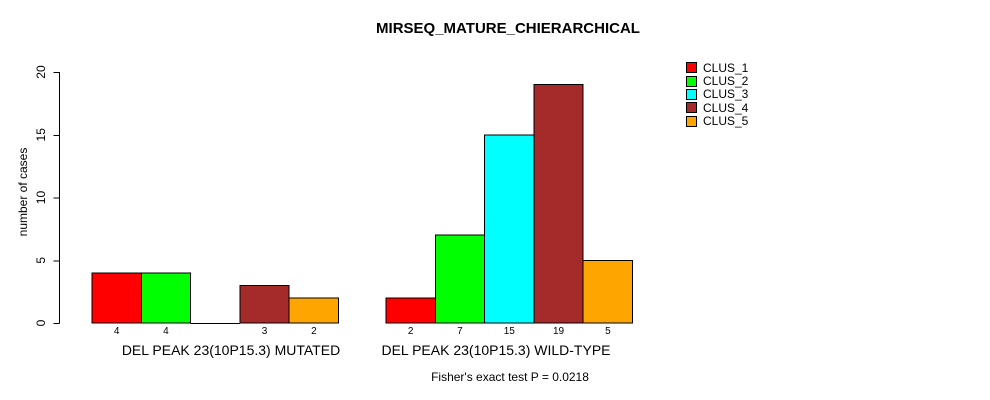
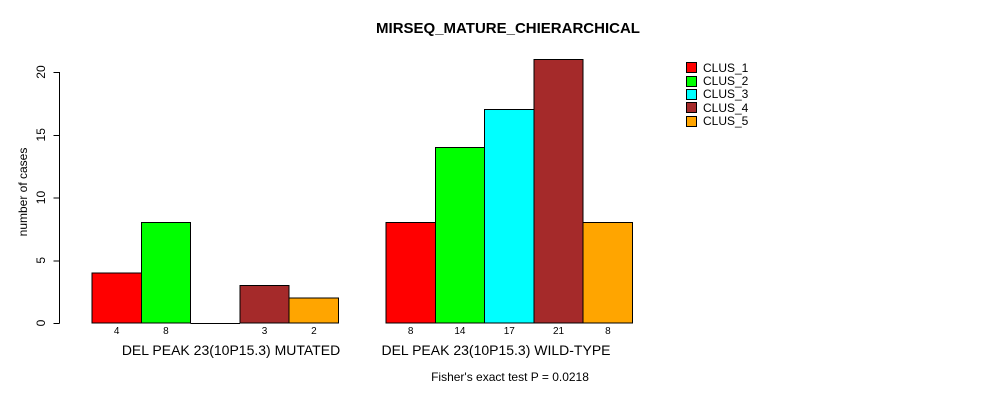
CLUS_2/DEL PEAK 23(10P15.3) MUTATED: 4 -> 8
CLUS_1/DEL PEAK 23(10P15.3) WILD-TYPE: 2 -> 8
CLUS_2/DEL PEAK 23(10P15.3) WILD-TYPE: 7 -> 14
CLUS_3/DEL PEAK 23(10P15.3) WILD-TYPE: 15 -> 17
CLUS_4/DEL PEAK 23(10P15.3) WILD-TYPE: 19 -> 21
CLUS_5/DEL PEAK 23(10P15.3) WILD-TYPE: 5 -> 8
